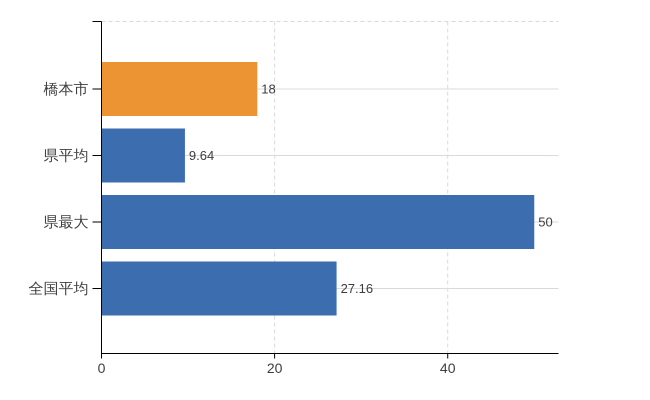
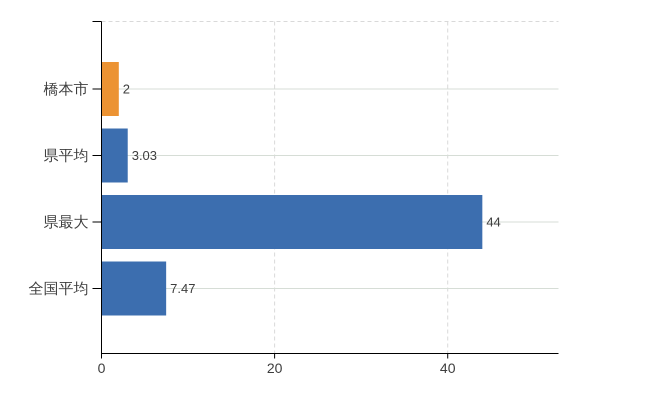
橋本市: 18 -> 2
県平均: 9.64 -> 3.03
県最大: 50 -> 44
全国平均: 27.16 -> 7.47
